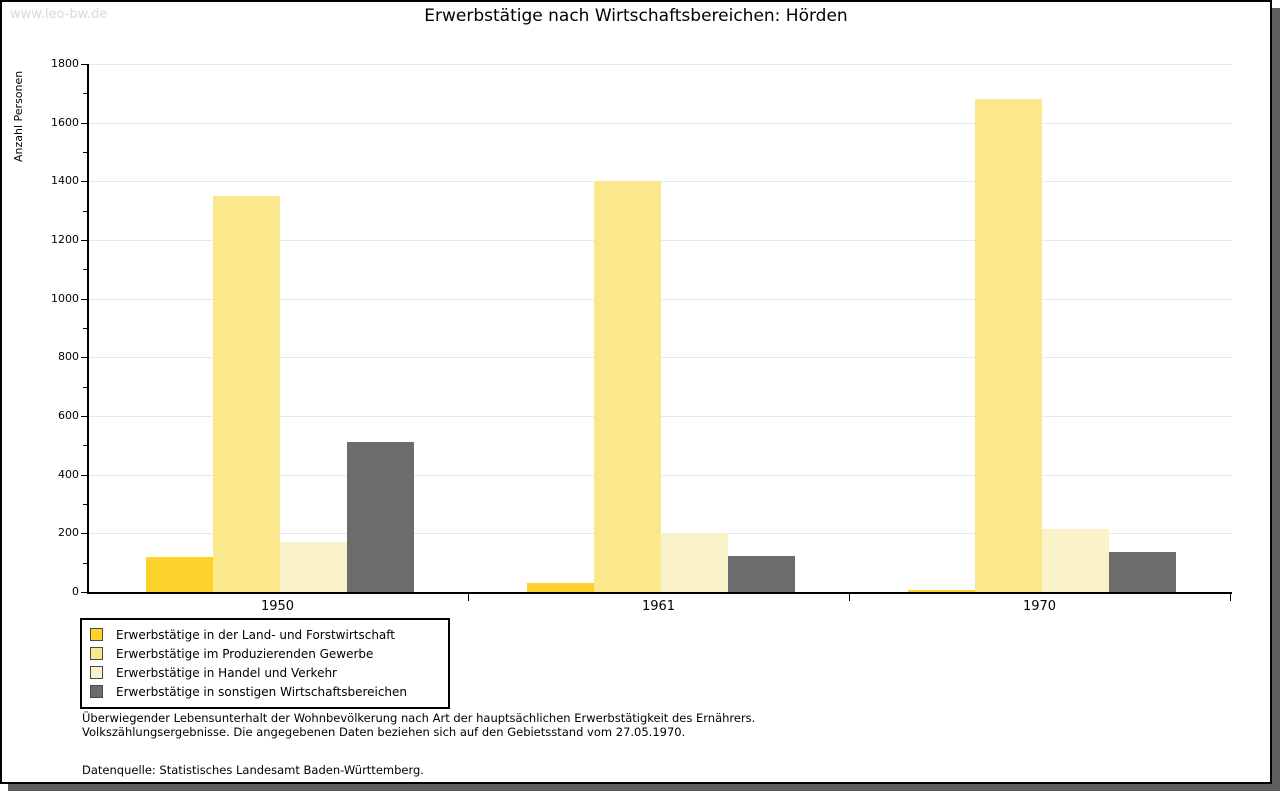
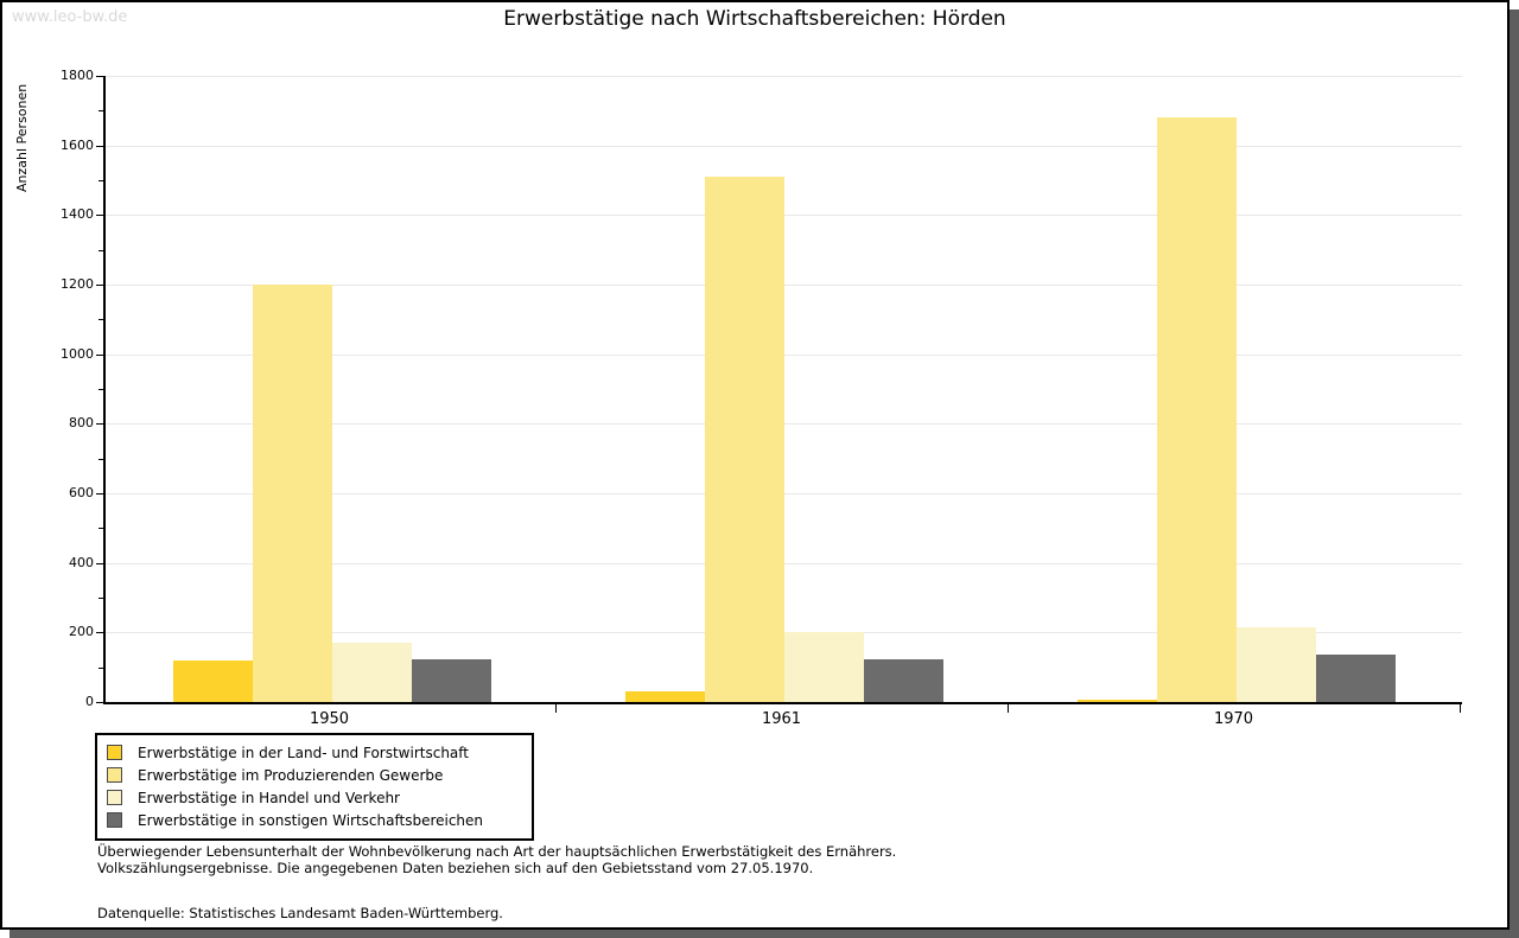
Erwerbstätige im Produzierenden Gewerbe/1950: 1350 -> 1200
Erwerbstätige in sonstigen Wirtschaftsbereichen/1950: 510 -> 120
Erwerbstätige im Produzierenden Gewerbe/1961: 1400 -> 1510
